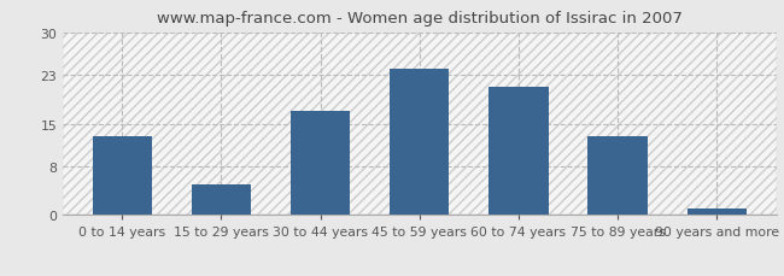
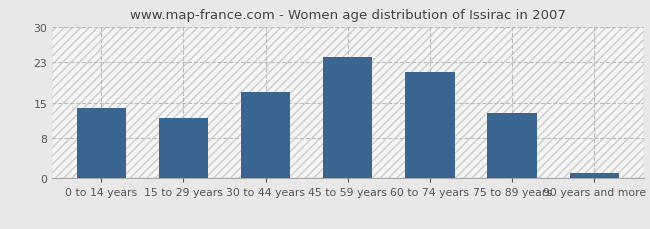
0 to 14 years: 13 -> 14
15 to 29 years: 5 -> 12
